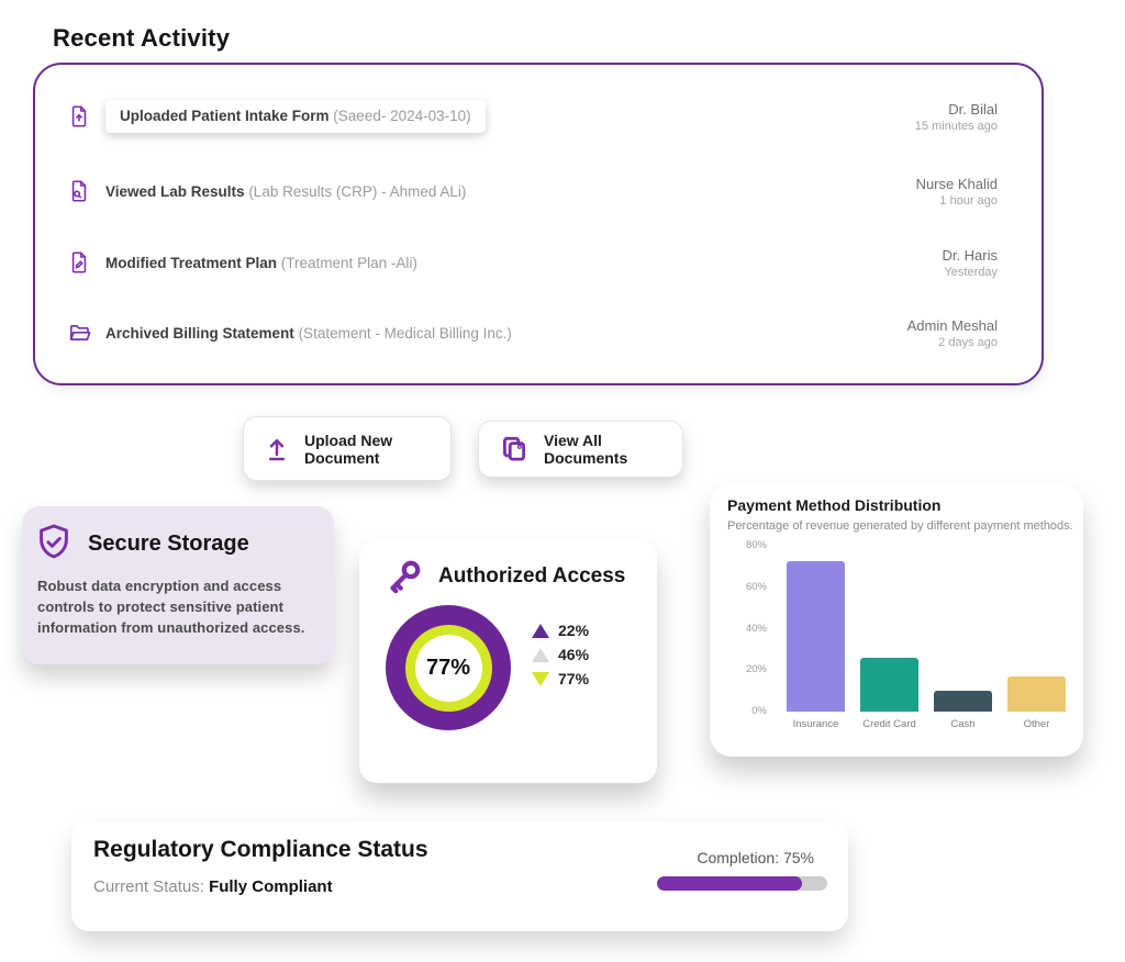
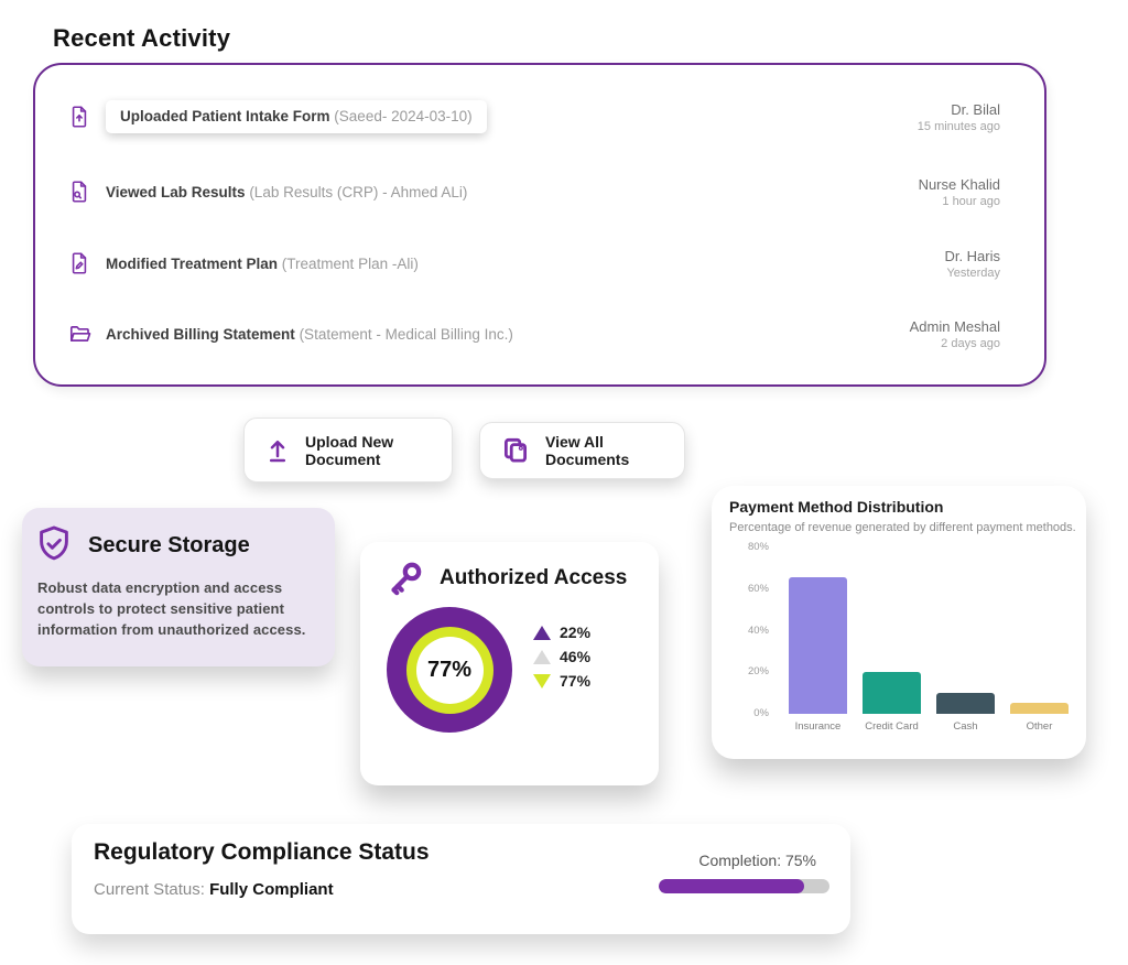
Insurance: 72% -> 65%
Credit Card: 26% -> 20%
Other: 17% -> 5%
